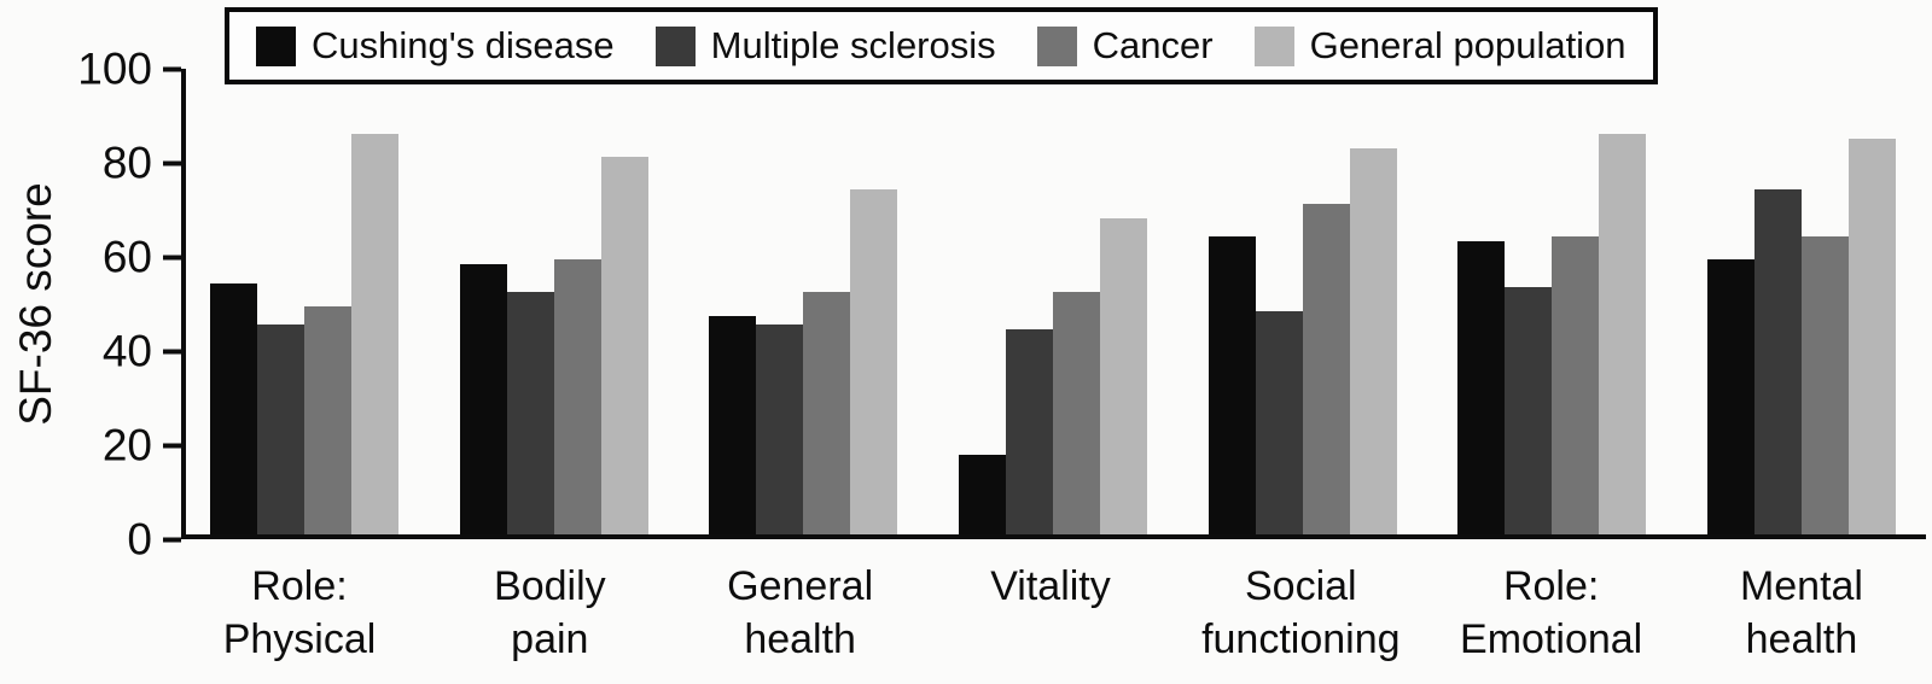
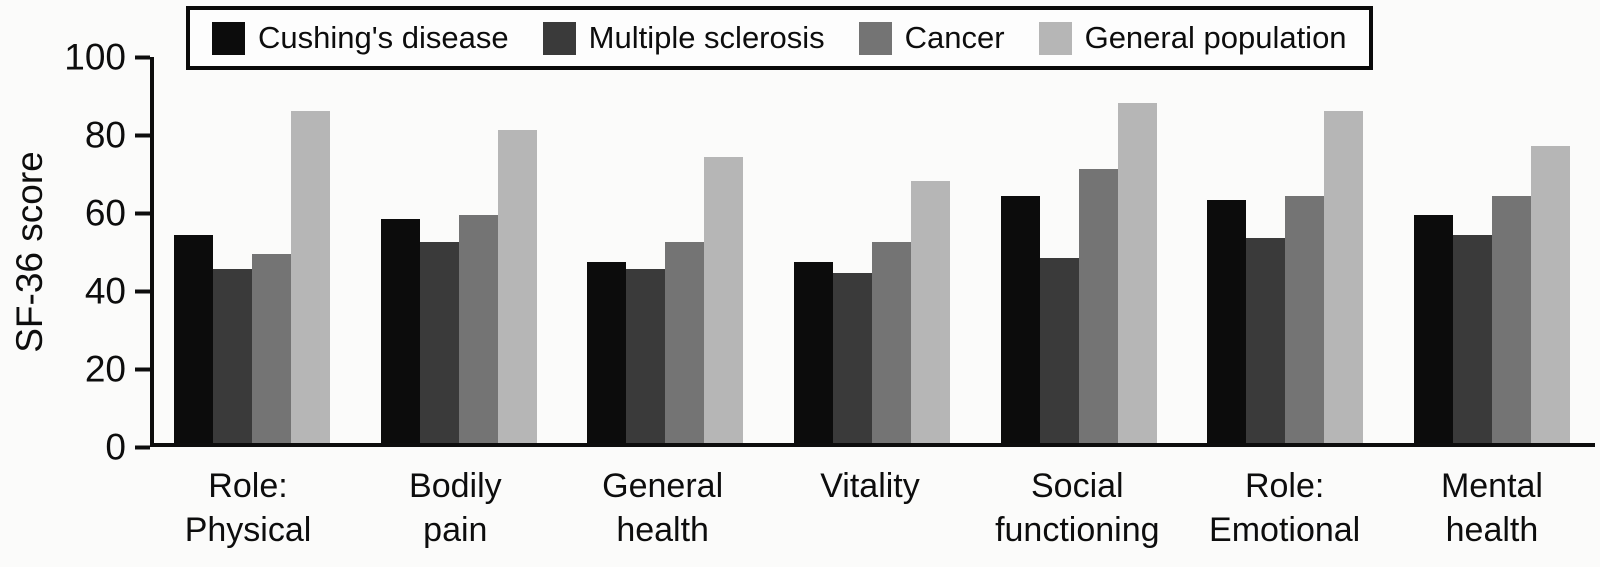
Cushing's disease/Vitality: 17 -> 47
General population/Social functioning: 83 -> 88
Multiple sclerosis/Mental health: 74 -> 54
General population/Mental health: 85 -> 77
